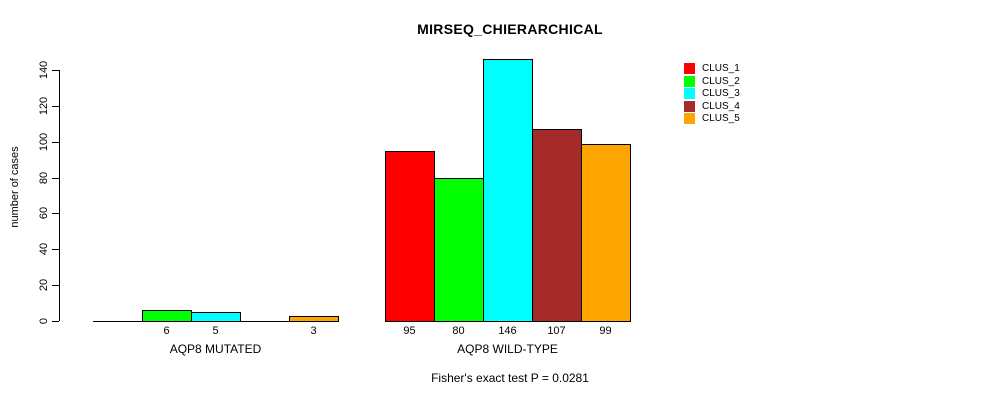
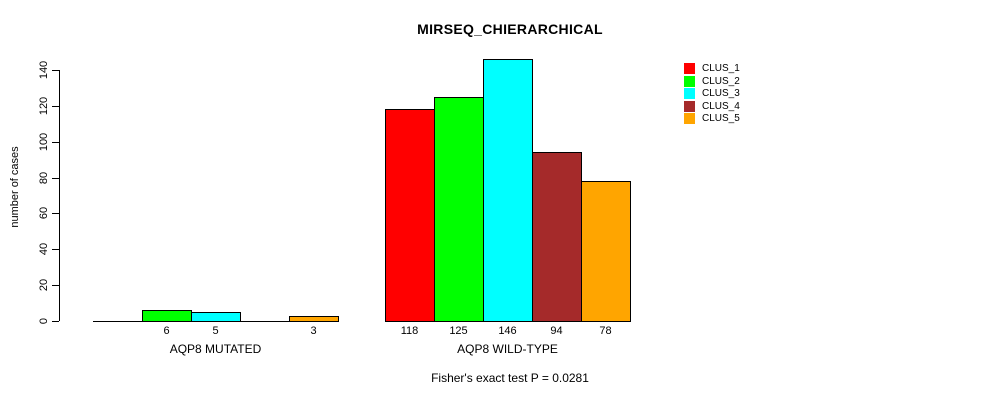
CLUS_1/AQP8 WILD-TYPE: 95 -> 118
CLUS_2/AQP8 WILD-TYPE: 80 -> 125
CLUS_4/AQP8 WILD-TYPE: 107 -> 94
CLUS_5/AQP8 WILD-TYPE: 99 -> 78
